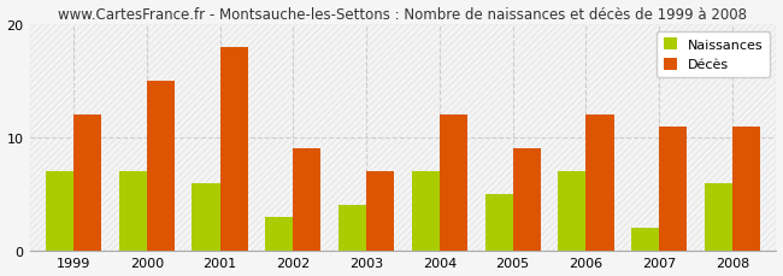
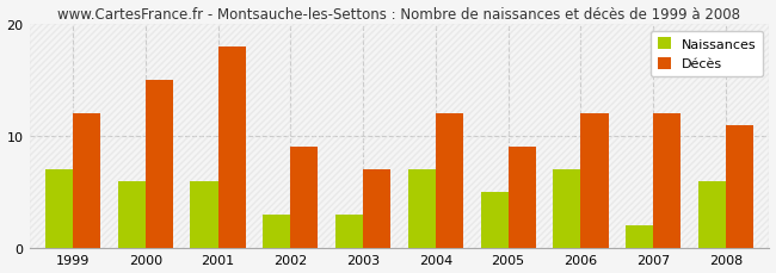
Naissances/2000: 7 -> 6
Naissances/2003: 4 -> 3
Décès/2007: 11 -> 12
